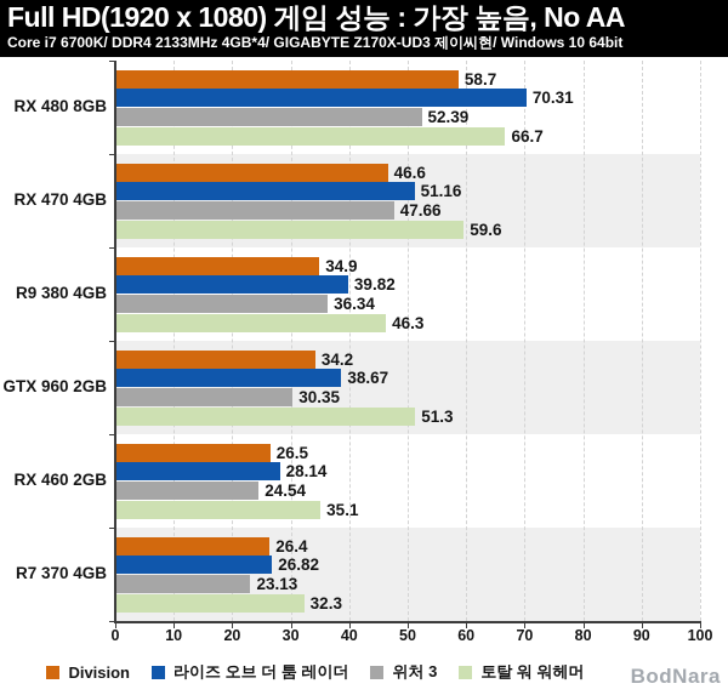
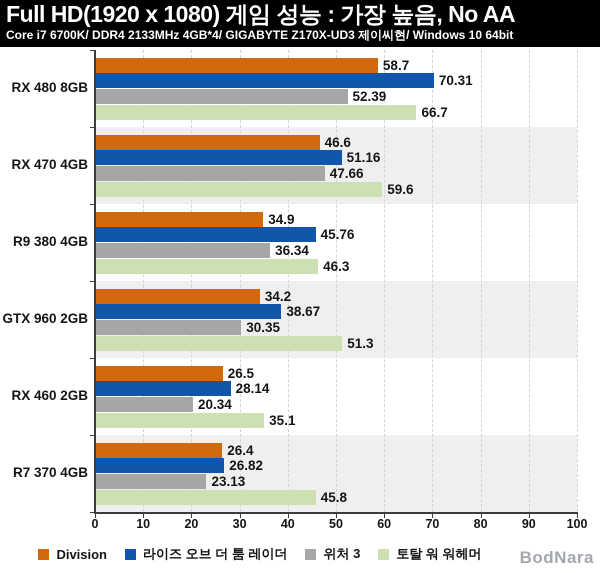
라이즈 오브 더 툼 레이더/R9 380 4GB: 39.82 -> 45.76
위처 3/RX 460 2GB: 24.54 -> 20.34
토탈 워 워헤머/R7 370 4GB: 32.3 -> 45.8
